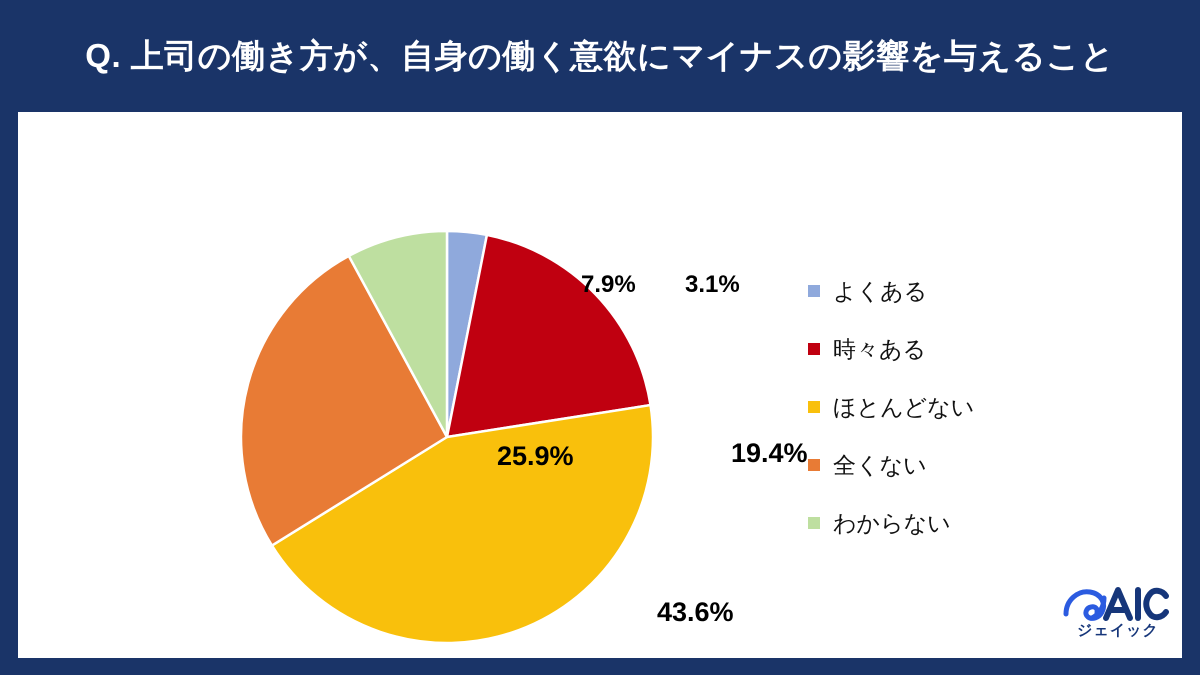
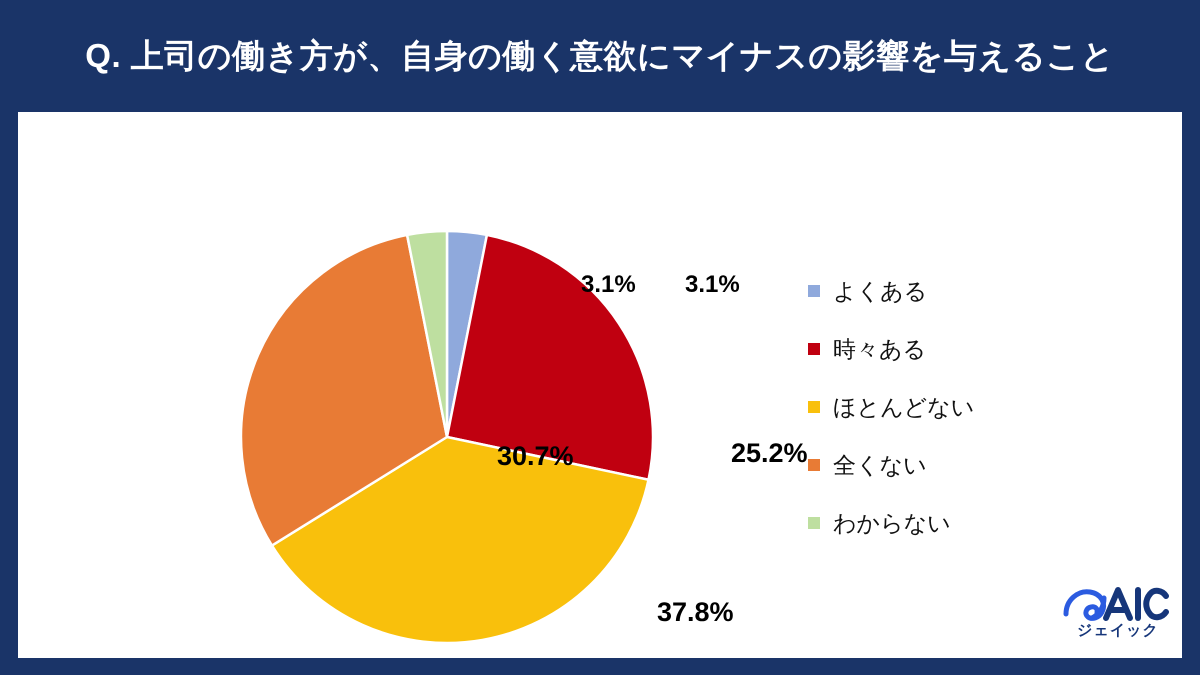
時々ある: 19.4% -> 25.2%
ほとんどない: 43.6% -> 37.8%
全くない: 25.9% -> 30.7%
わからない: 7.9% -> 3.1%
